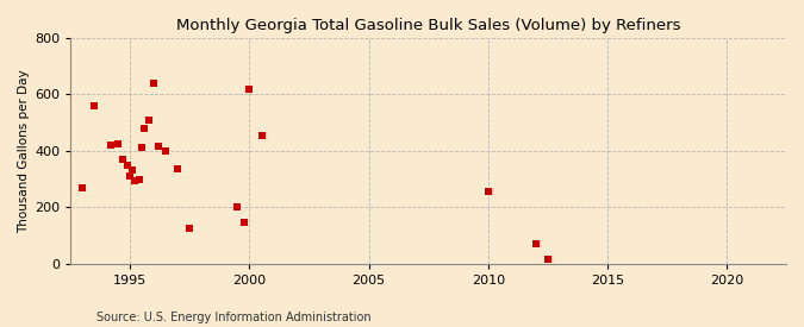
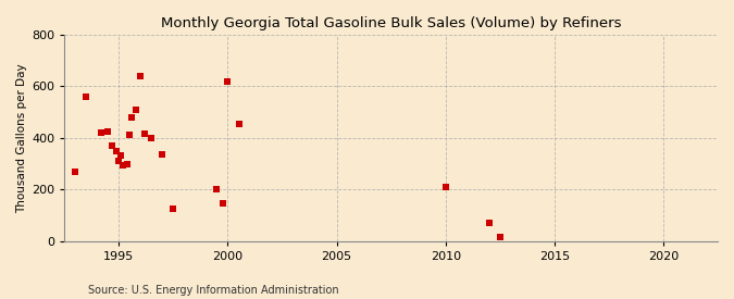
2010: 255 -> 210
